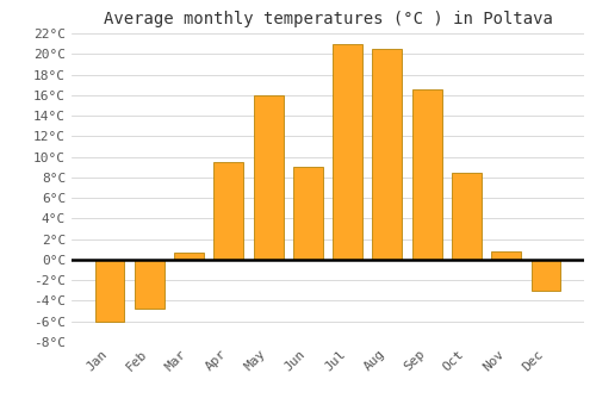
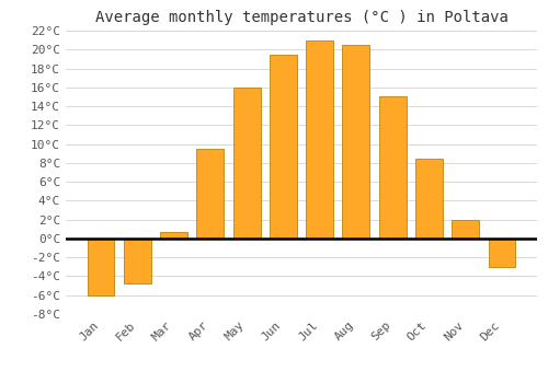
Jun: 9.0°C -> 19.5°C
Sep: 16.6°C -> 15.0°C
Nov: 0.8°C -> 2.0°C
